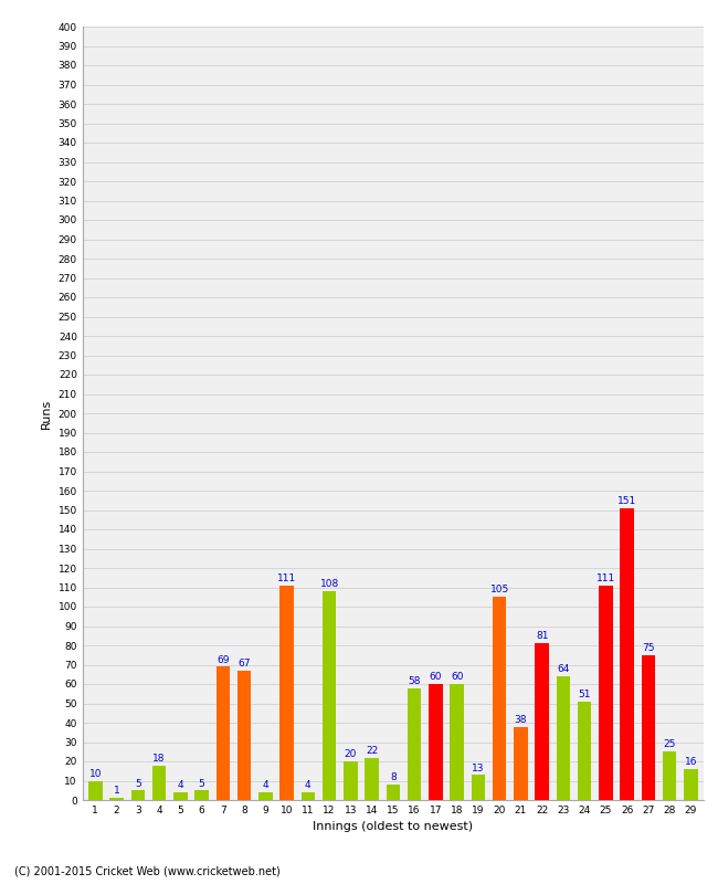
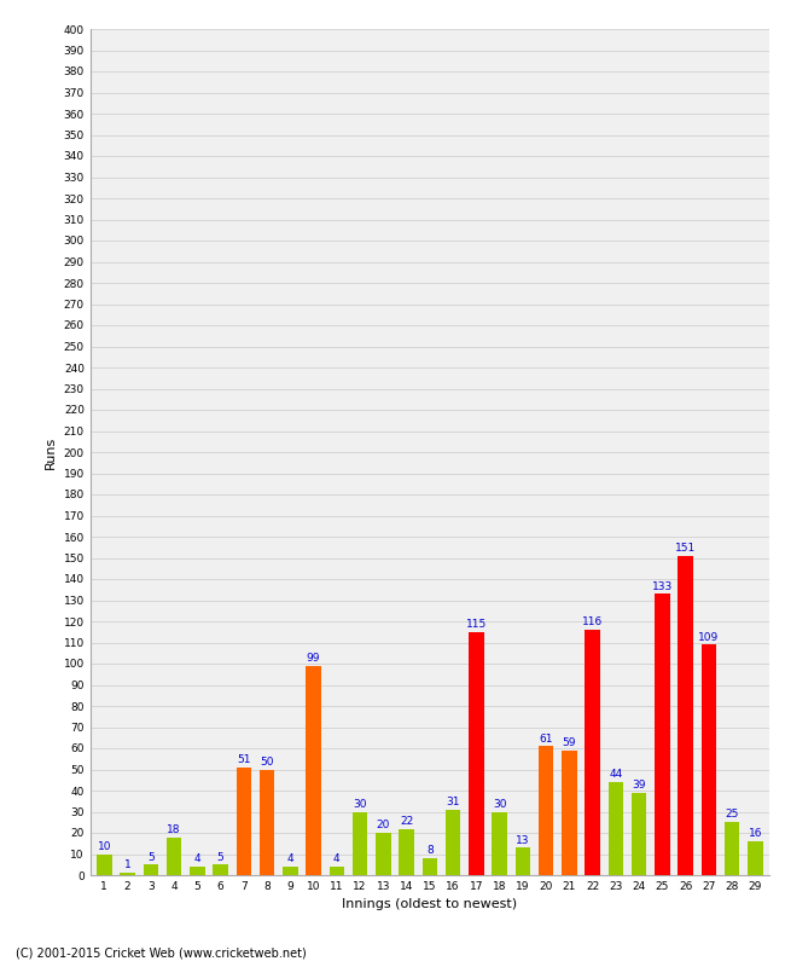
7: 69 -> 51
8: 67 -> 50
10: 111 -> 99
12: 108 -> 30
16: 58 -> 31
17: 60 -> 115
18: 60 -> 30
20: 105 -> 61
21: 38 -> 59
22: 81 -> 116
23: 64 -> 44
24: 51 -> 39
25: 111 -> 133
27: 75 -> 109
